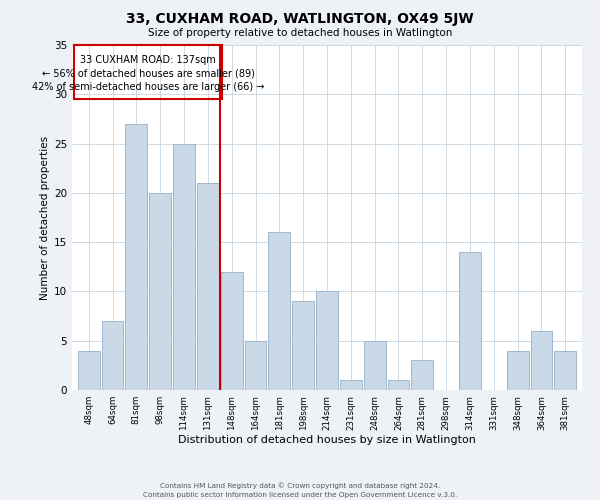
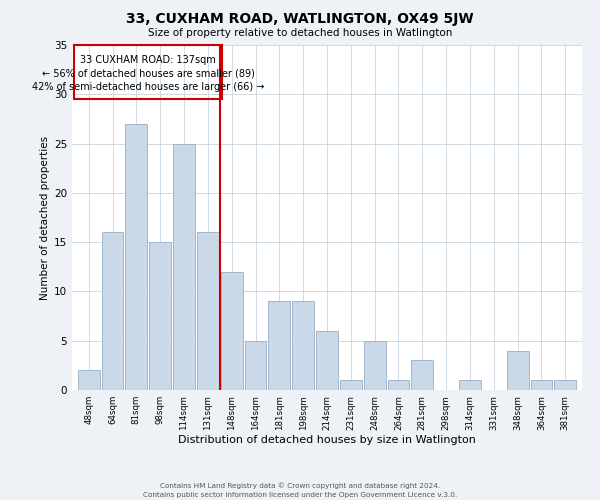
48sqm: 4 -> 2
64sqm: 7 -> 16
98sqm: 20 -> 15
131sqm: 21 -> 16
181sqm: 16 -> 9
214sqm: 10 -> 6
314sqm: 14 -> 1
364sqm: 6 -> 1
381sqm: 4 -> 1
